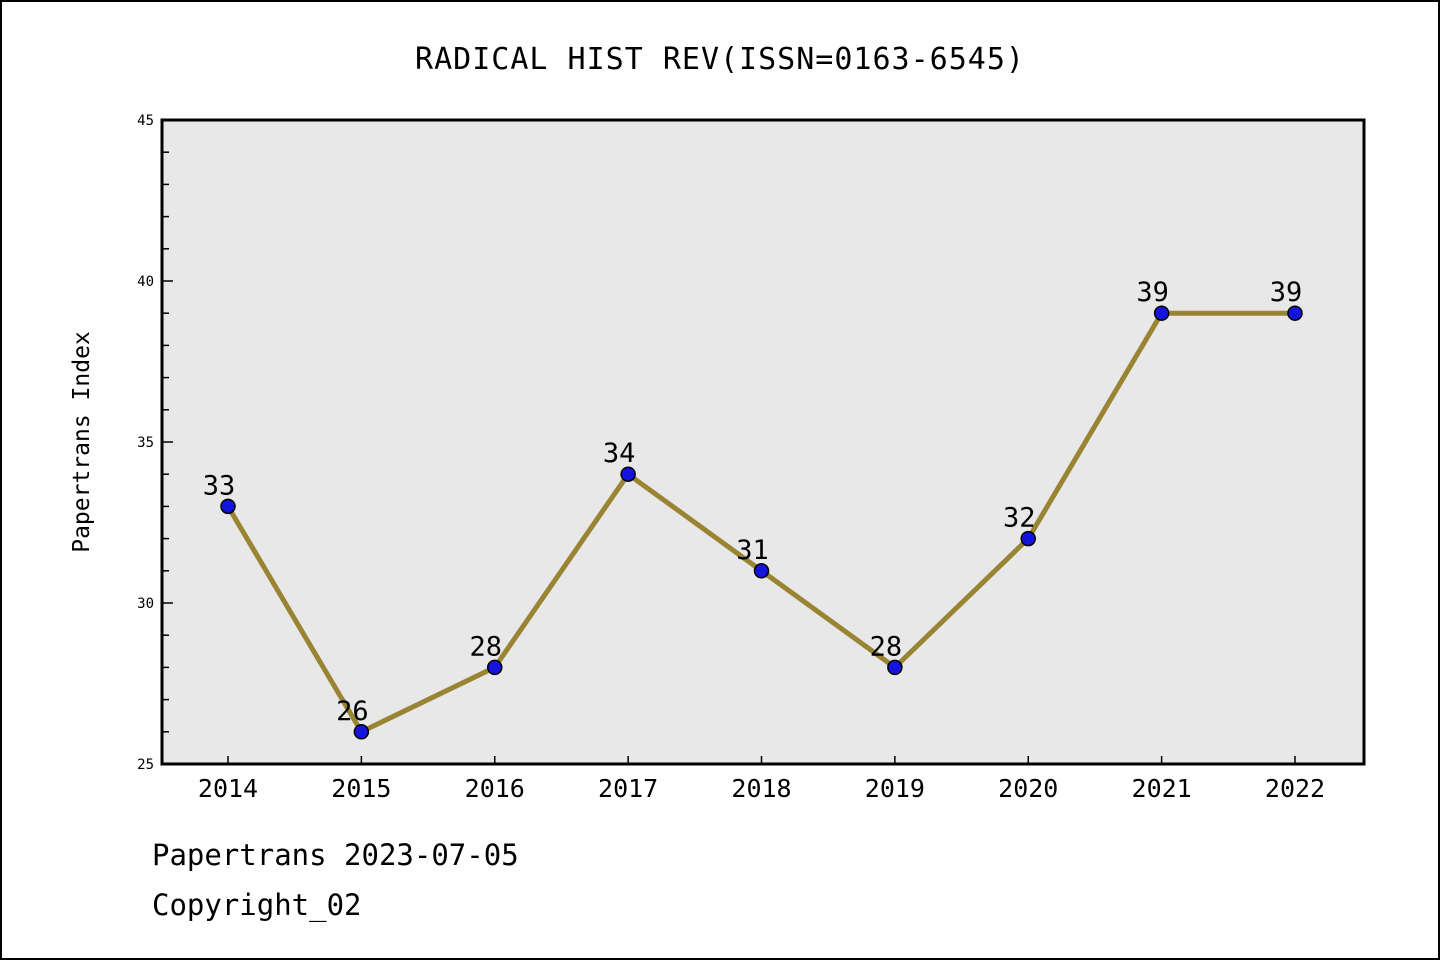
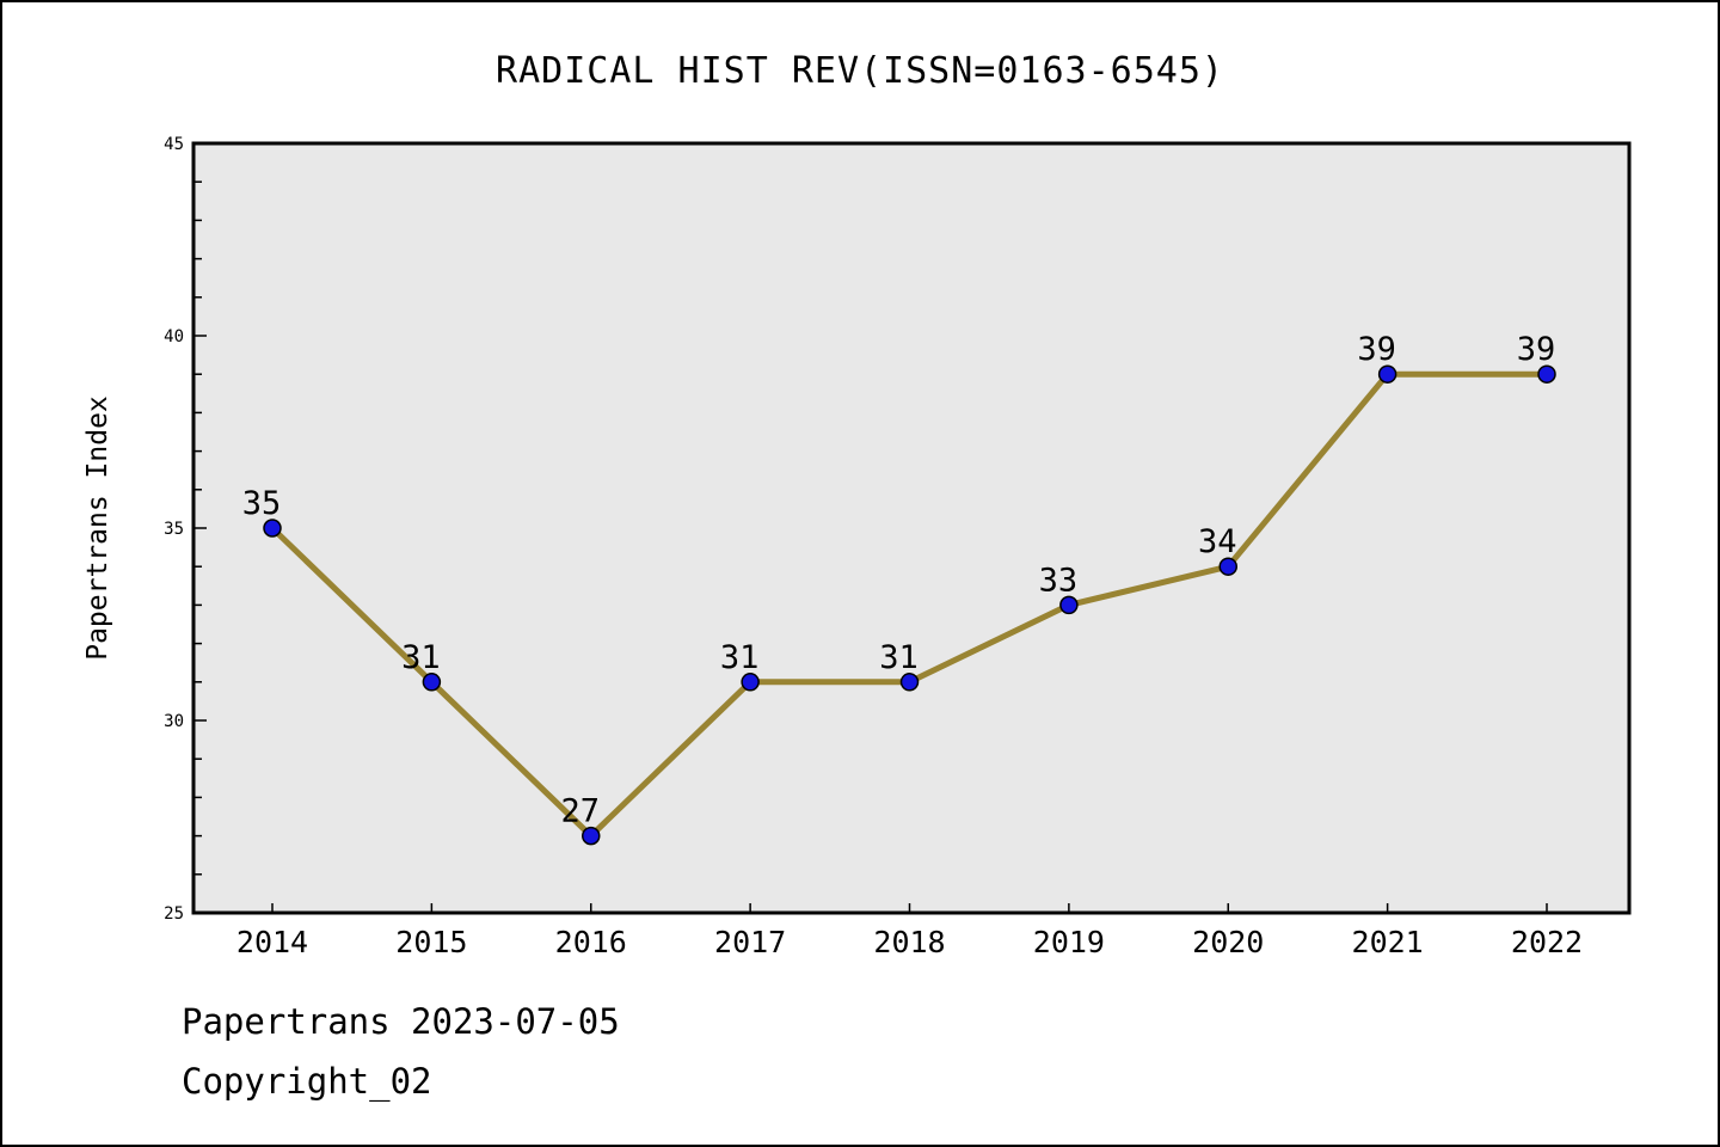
2014: 33 -> 35
2015: 26 -> 31
2016: 28 -> 27
2017: 34 -> 31
2019: 28 -> 33
2020: 32 -> 34
